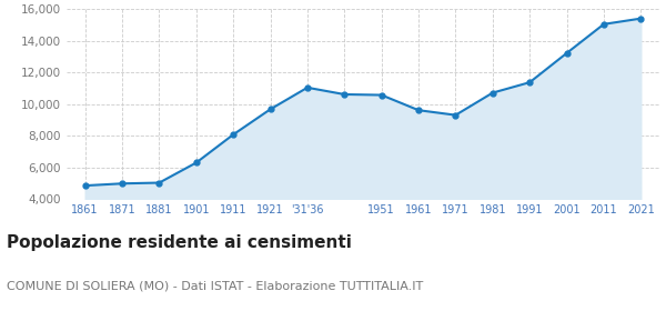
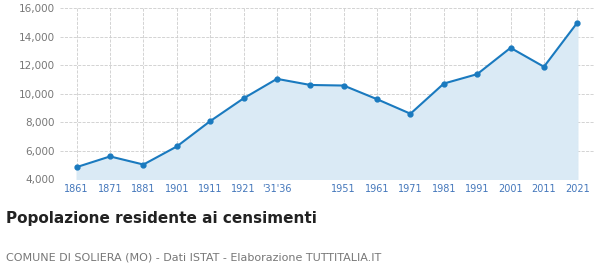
1871: 5,000 -> 5,600
1971: 9,300 -> 8,600
2011: 15,100 -> 11,900
2021: 15,400 -> 15,000
